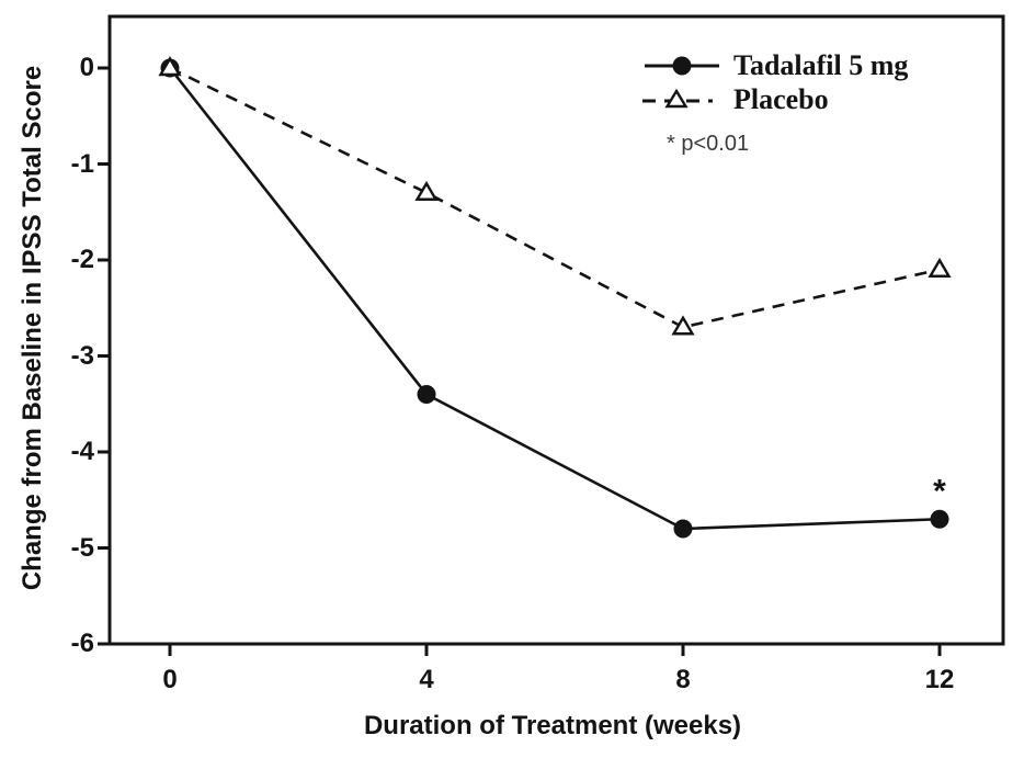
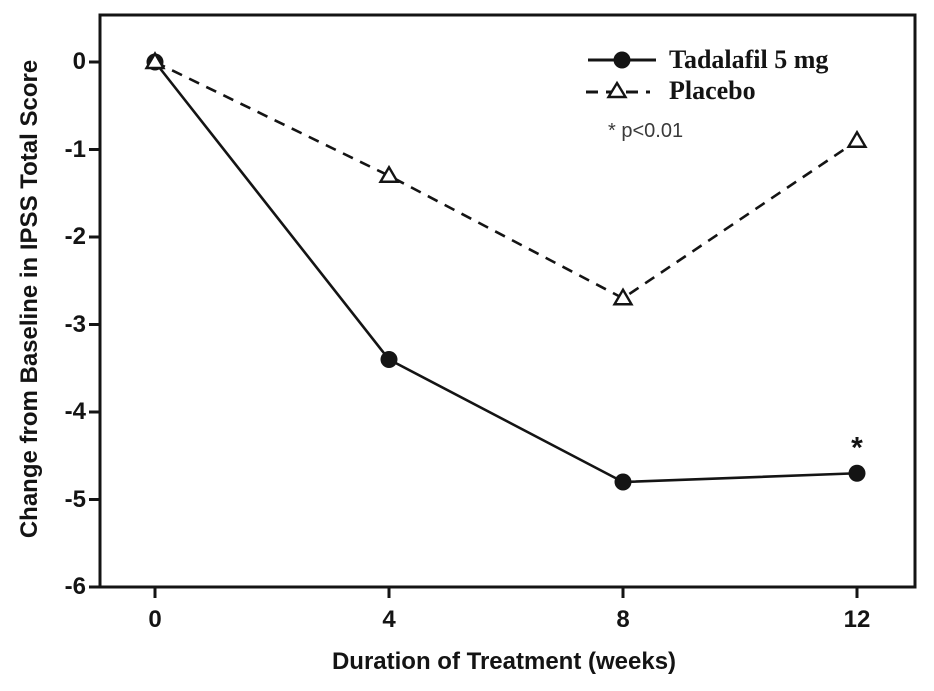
Placebo/12: -2.1 -> -0.9
